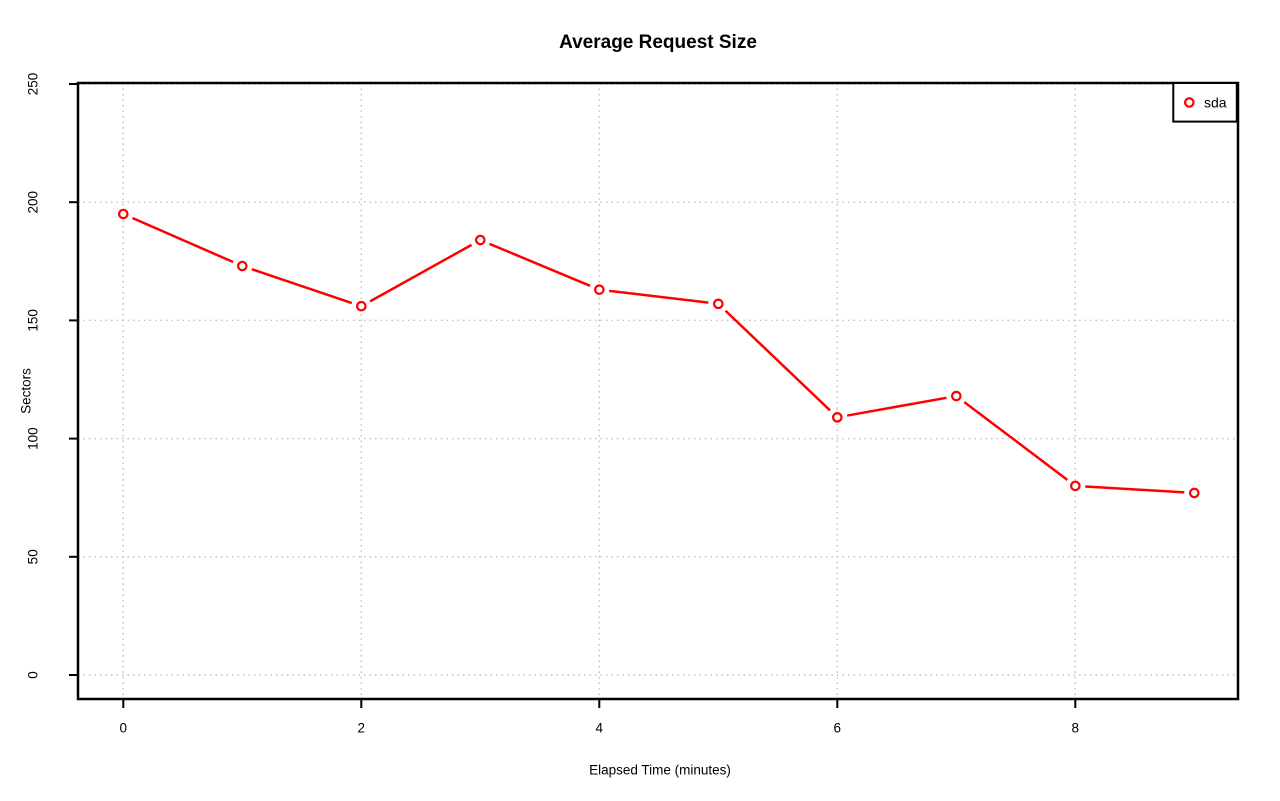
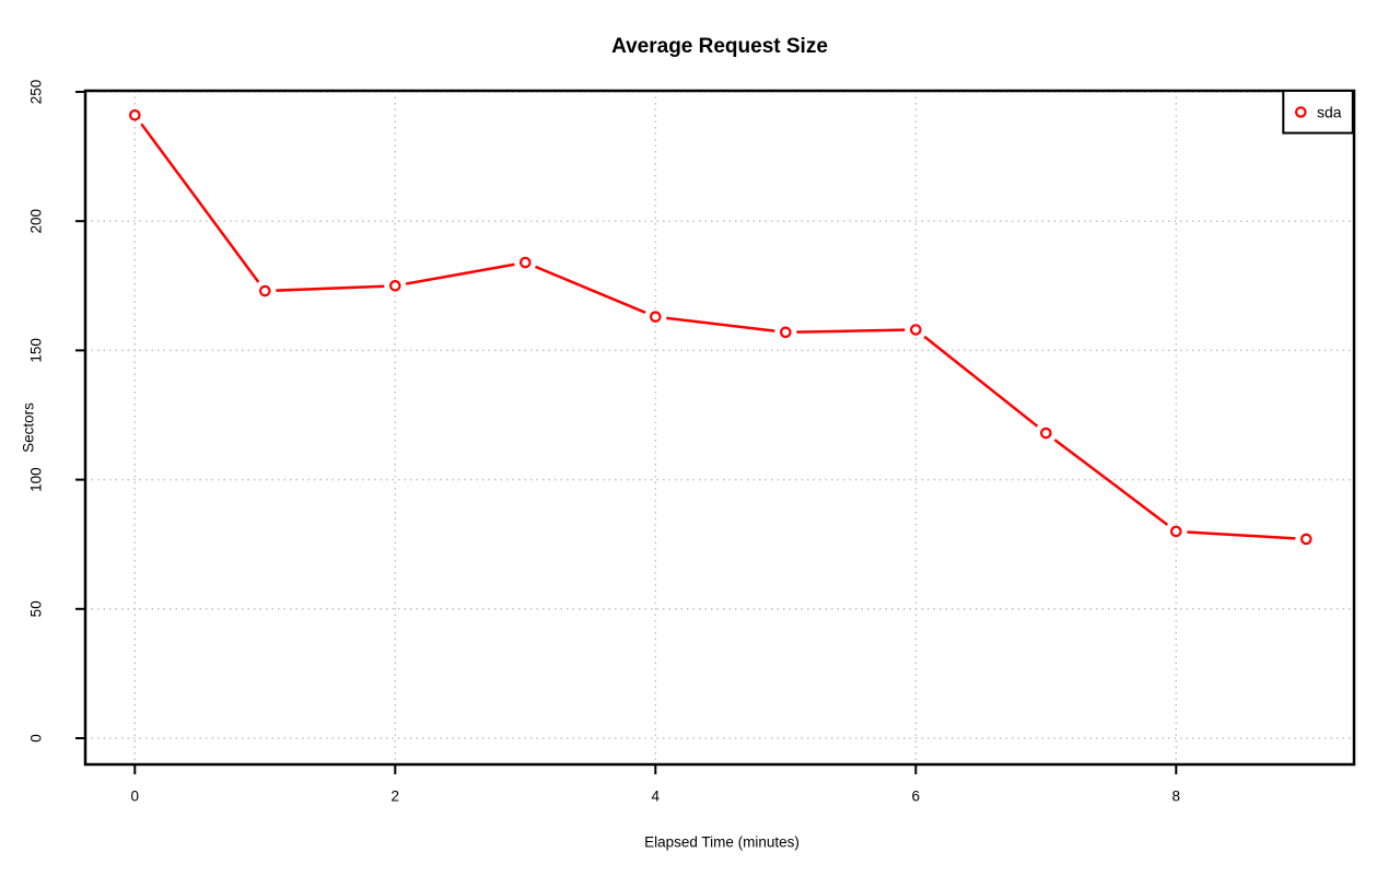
0: 195 -> 241
2: 156 -> 175
6: 109 -> 158
